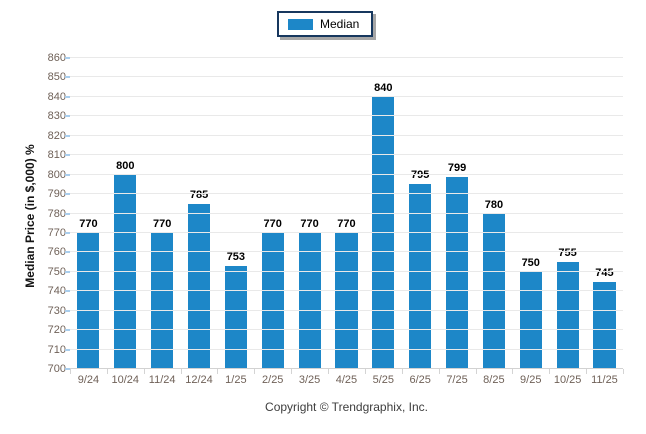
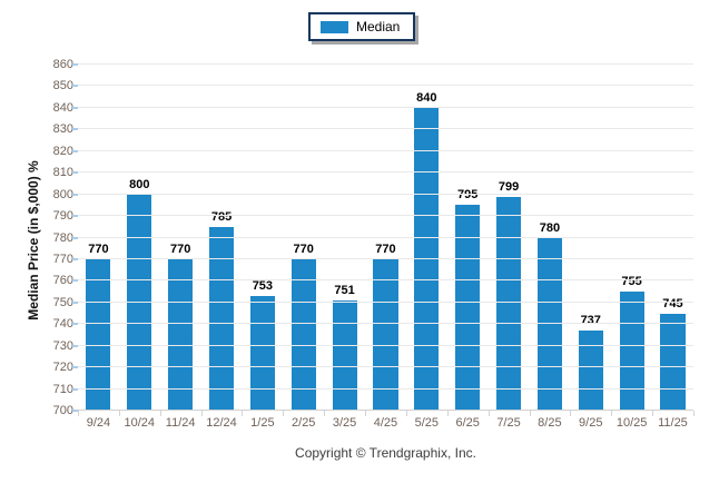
3/25: 770 -> 751
9/25: 750 -> 737
